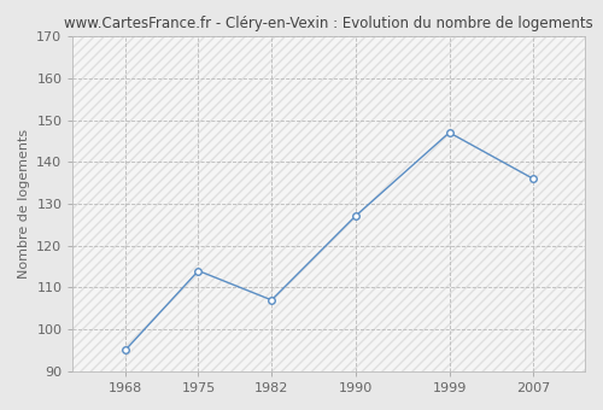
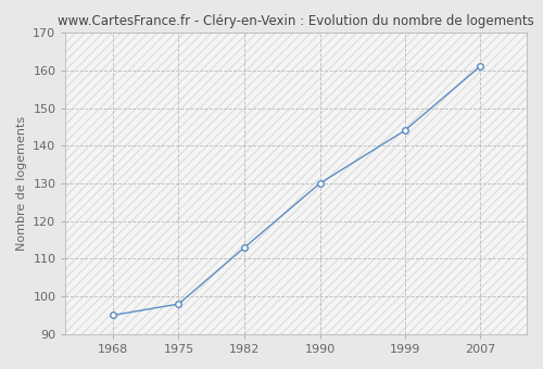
1975: 114 -> 98
1982: 107 -> 113
1990: 127 -> 130
1999: 147 -> 144
2007: 136 -> 161
